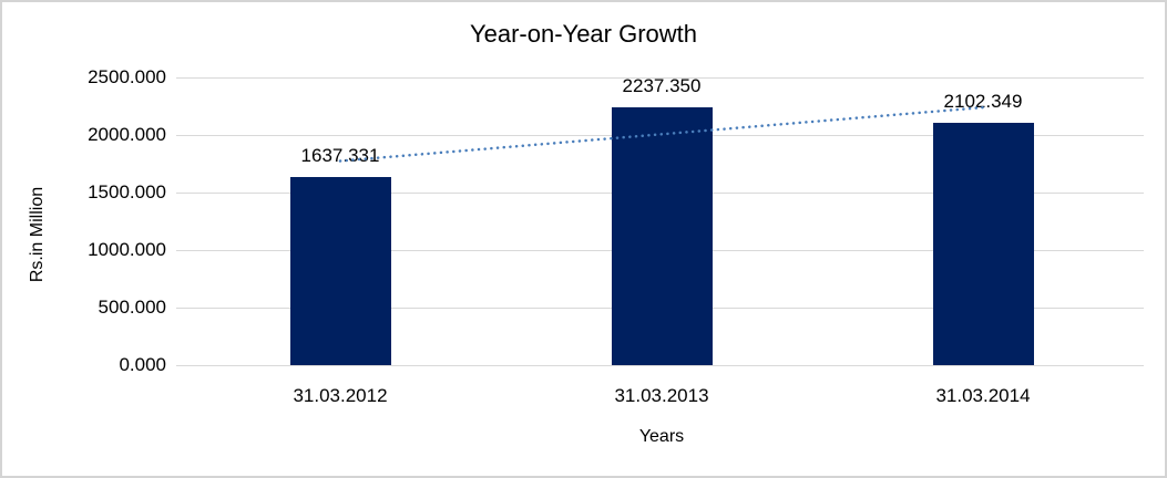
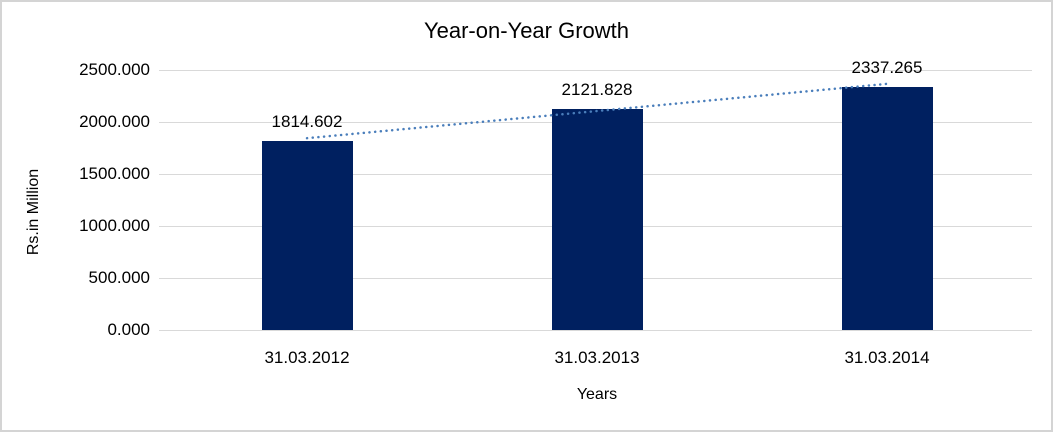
31.03.2012: 1637.331 -> 1814.602
31.03.2013: 2237.350 -> 2121.828
31.03.2014: 2102.349 -> 2337.265
